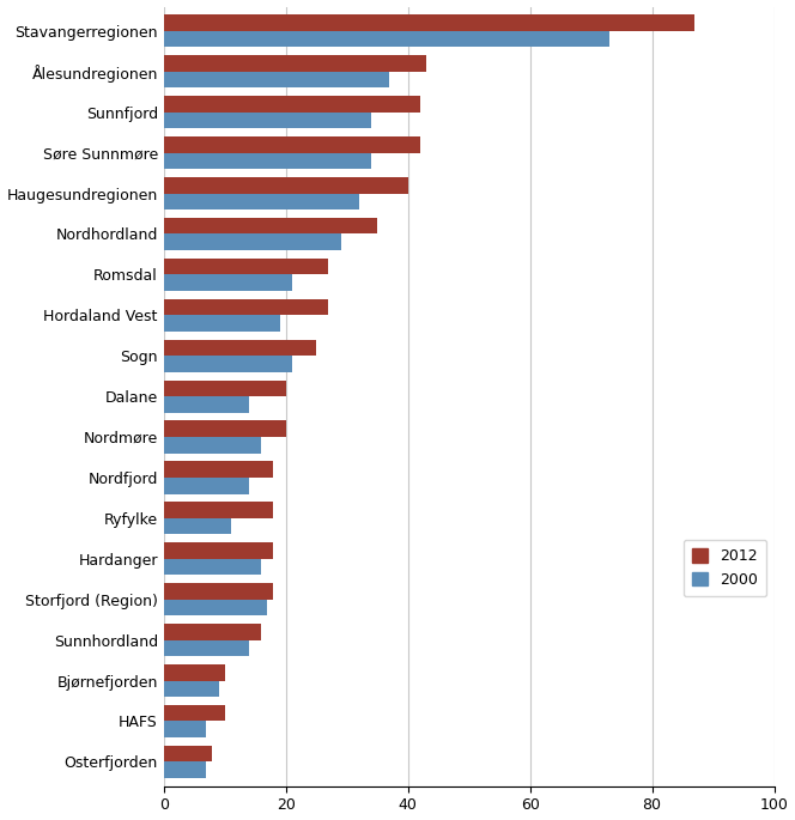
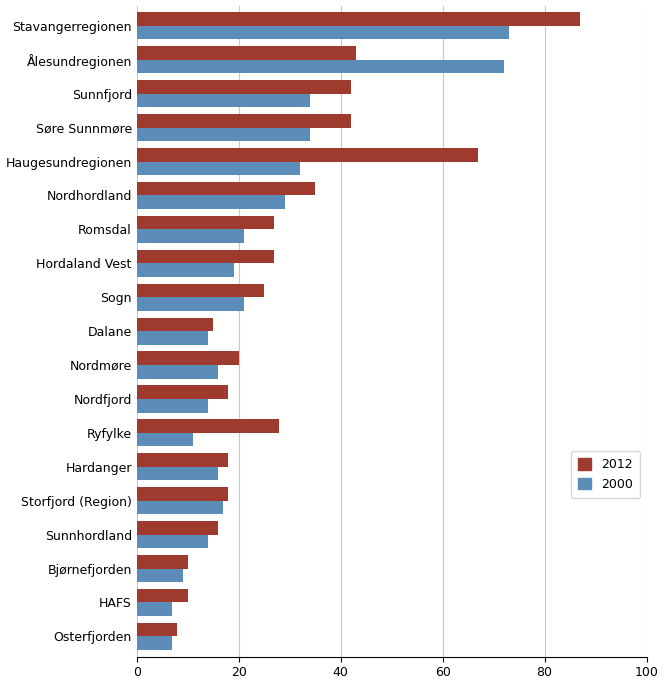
2000/Ålesundregionen: 37 -> 72
2012/Haugesundregionen: 40 -> 67
2012/Dalane: 20 -> 15
2012/Ryfylke: 18 -> 28
